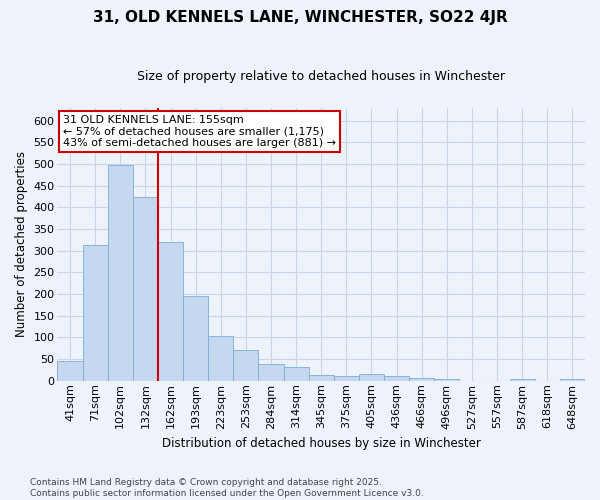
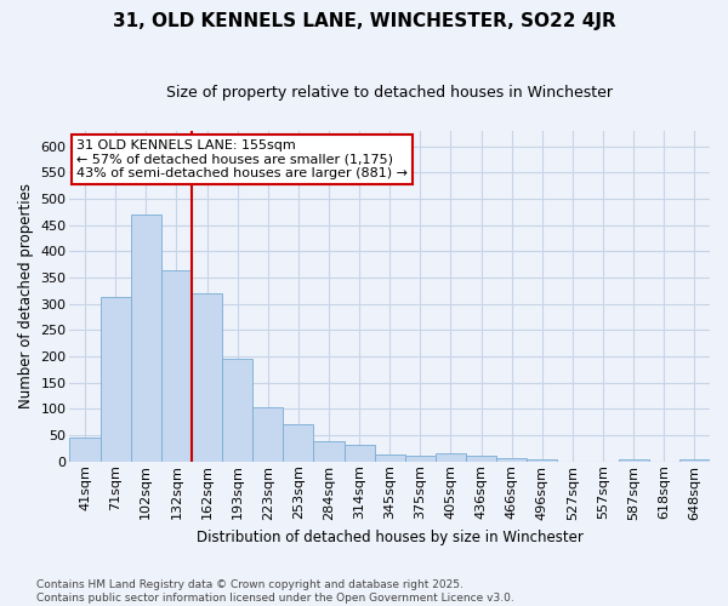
102sqm: 498 -> 470
132sqm: 423 -> 365
